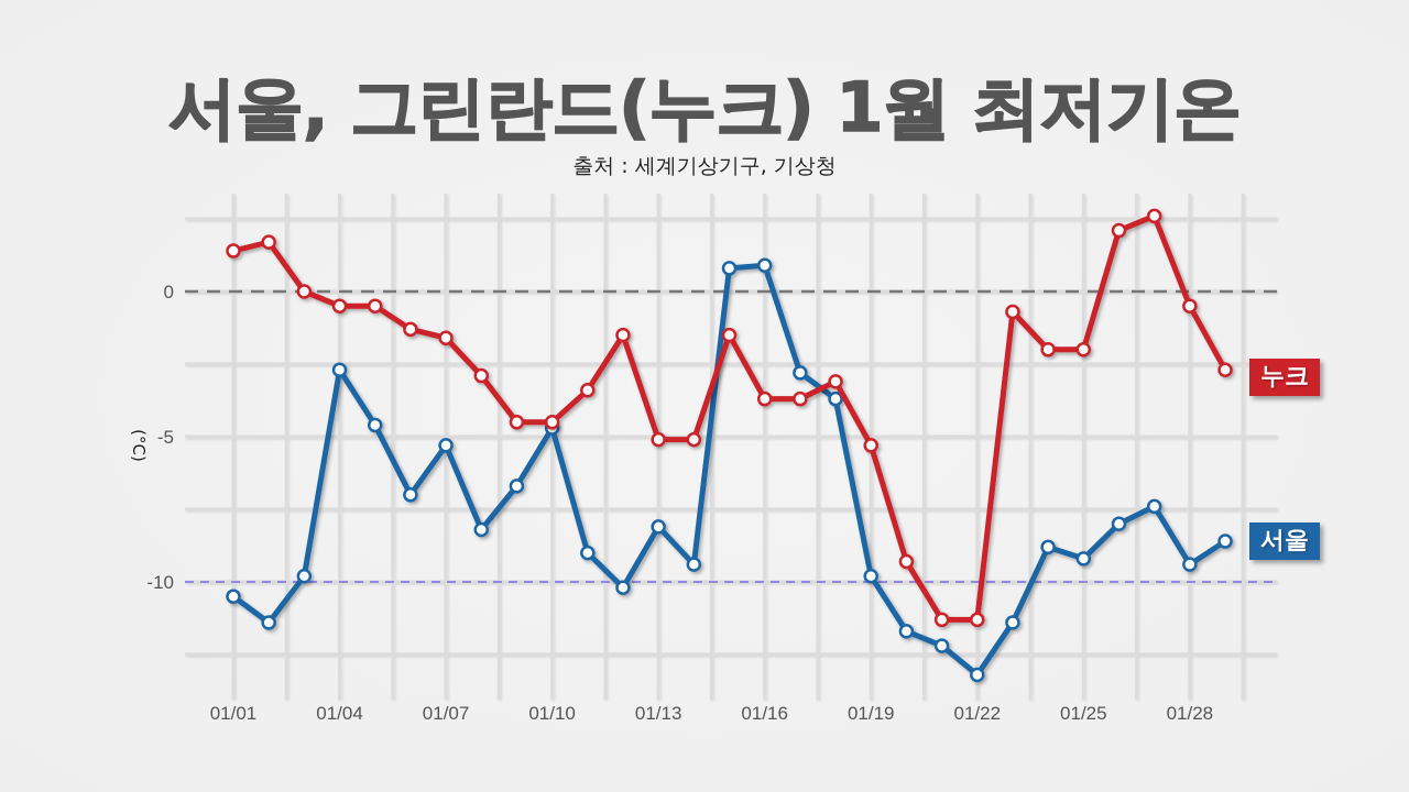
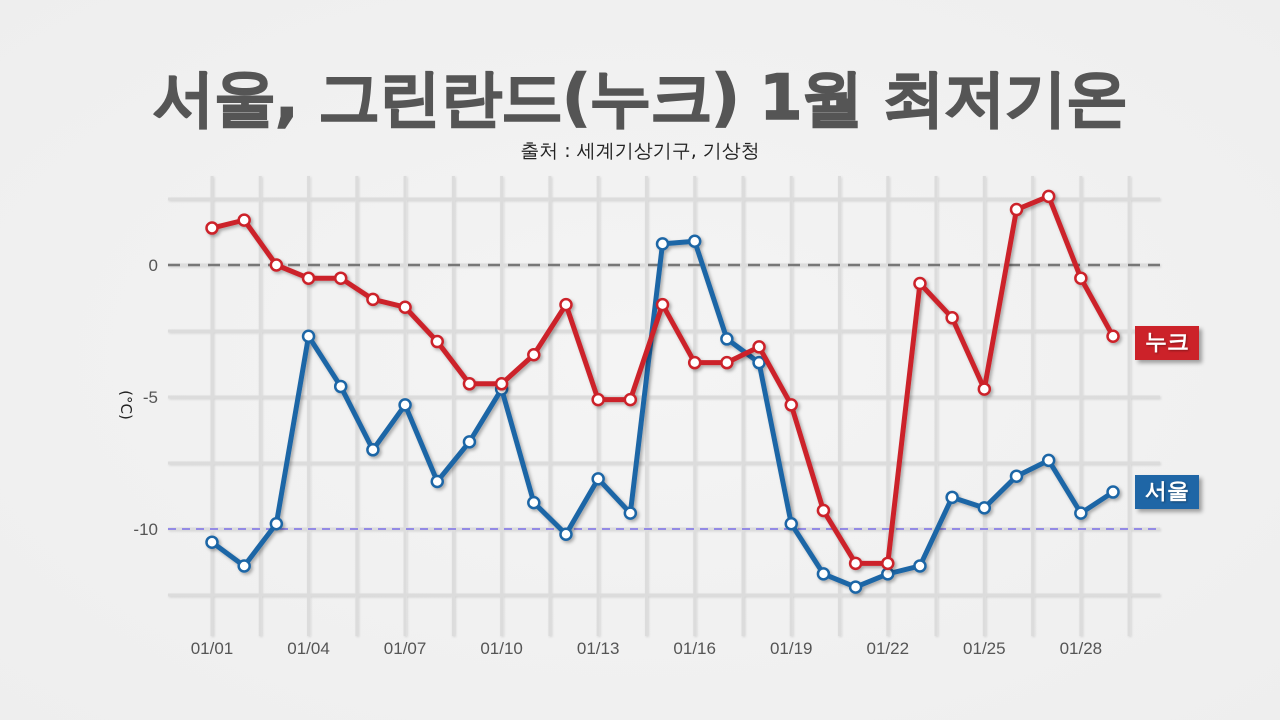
서울/01/22: -13.2 -> -11.7
누크/01/25: -2.0 -> -4.7
